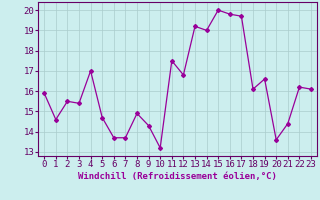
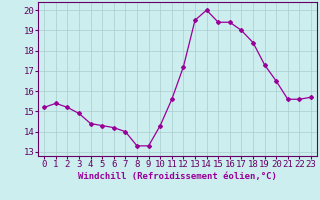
0: 15.9 -> 15.2
1: 14.6 -> 15.4
2: 15.5 -> 15.2
3: 15.4 -> 14.9
4: 17.0 -> 14.4
5: 14.7 -> 14.3
6: 13.7 -> 14.2
7: 13.7 -> 14.0
8: 14.9 -> 13.3
9: 14.3 -> 13.3
10: 13.2 -> 14.3
11: 17.5 -> 15.6
12: 16.8 -> 17.2
13: 19.2 -> 19.5
14: 19.0 -> 20.0
15: 20.0 -> 19.4
16: 19.8 -> 19.4
17: 19.7 -> 19.0
18: 16.1 -> 18.4
19: 16.6 -> 17.3
20: 13.6 -> 16.5
21: 14.4 -> 15.6
22: 16.2 -> 15.6
23: 16.1 -> 15.7
